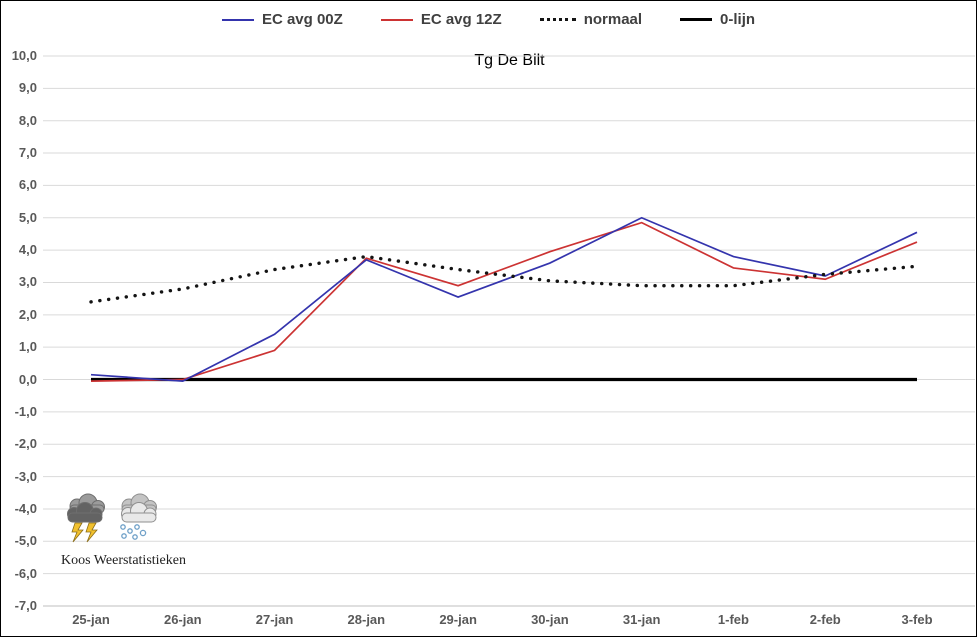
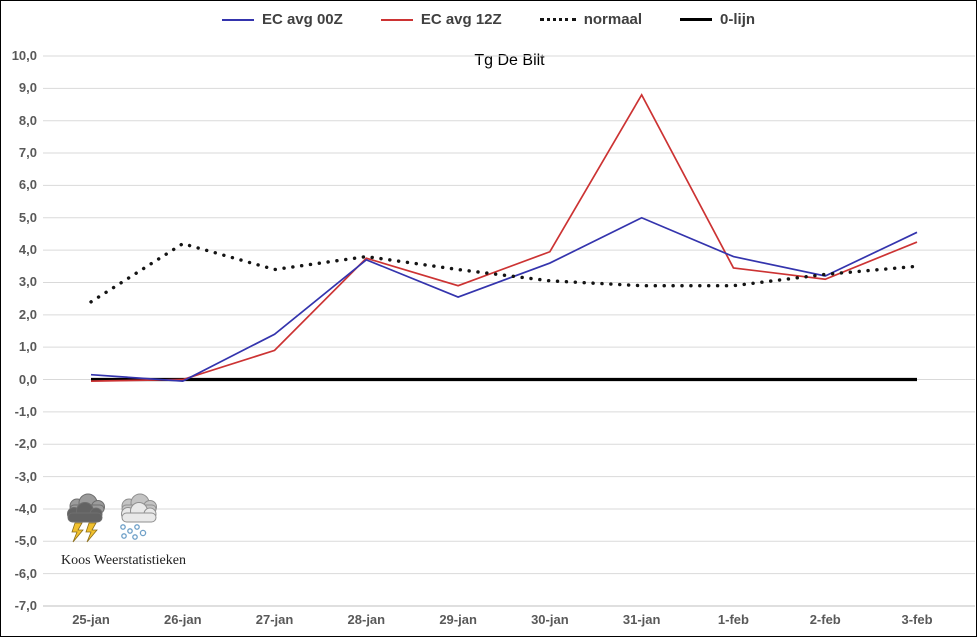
normaal/26-jan: 2,8 -> 4,2
EC avg 12Z/31-jan: 4,8 -> 8,8
